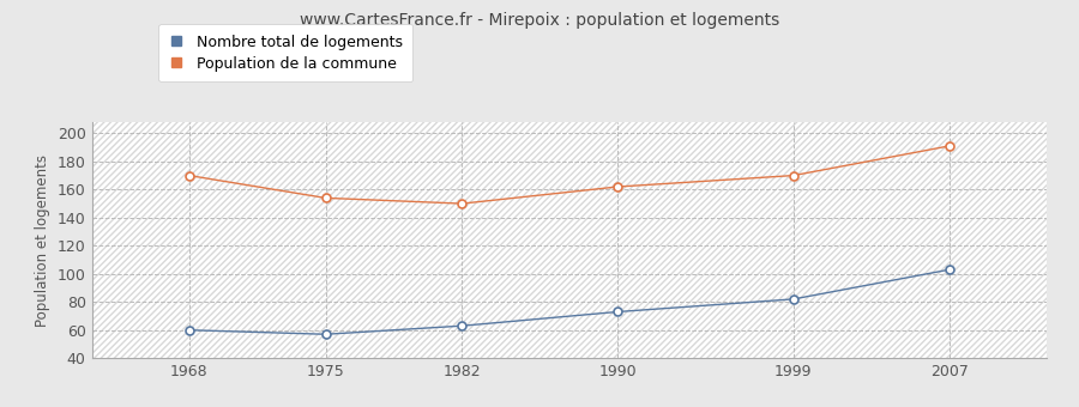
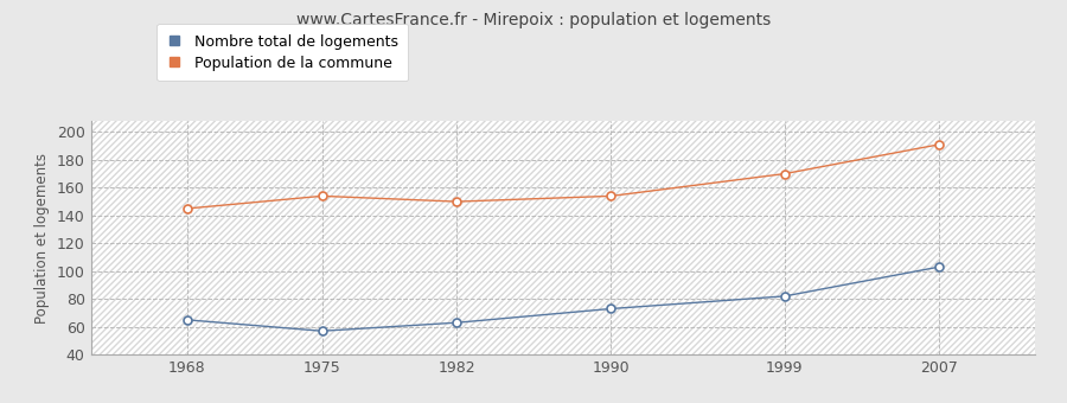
Nombre total de logements/1968: 60 -> 65
Population de la commune/1968: 170 -> 145
Population de la commune/1990: 162 -> 154
